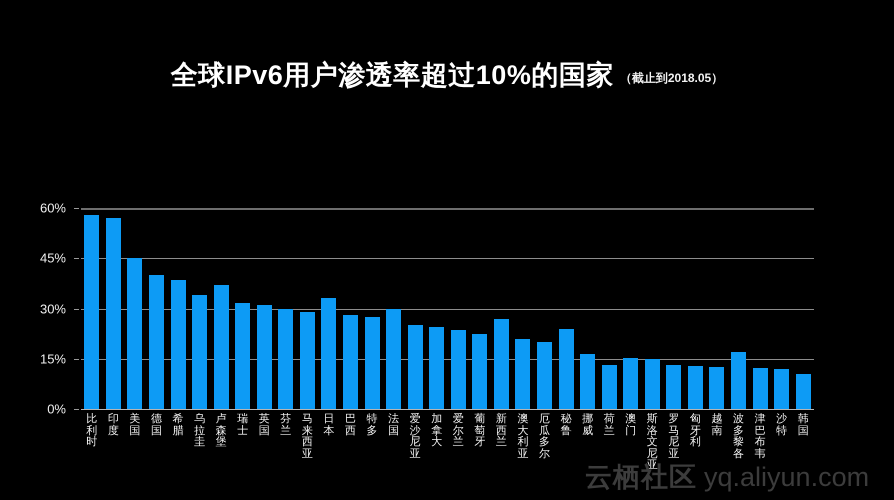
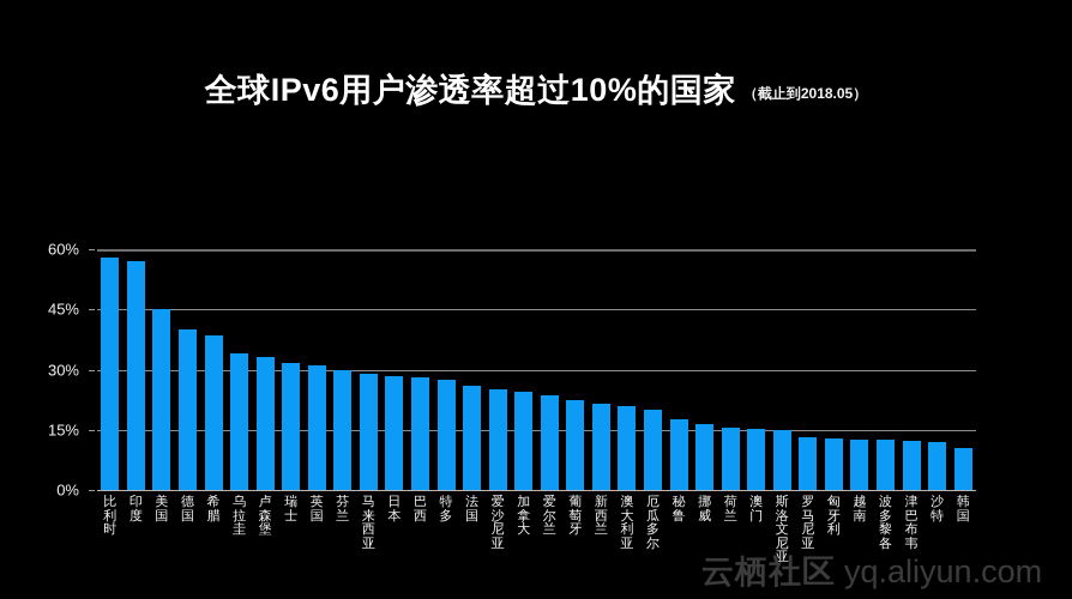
卢森堡: 37% -> 33%
日本: 33% -> 28%
法国: 30% -> 26%
新西兰: 27% -> 22%
秘鲁: 24% -> 18%
荷兰: 13% -> 16%
波多黎各: 17% -> 12%
